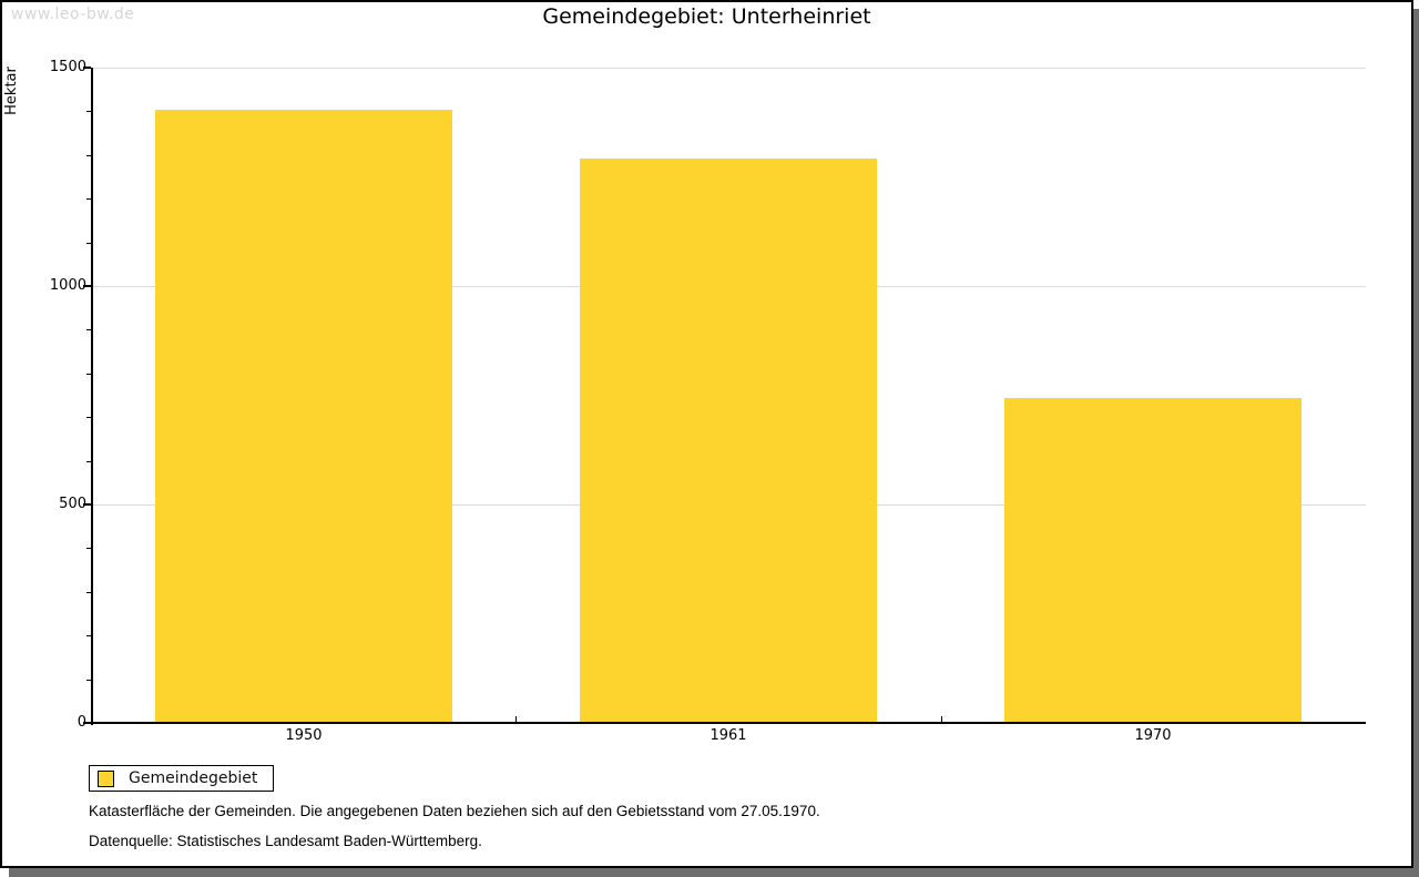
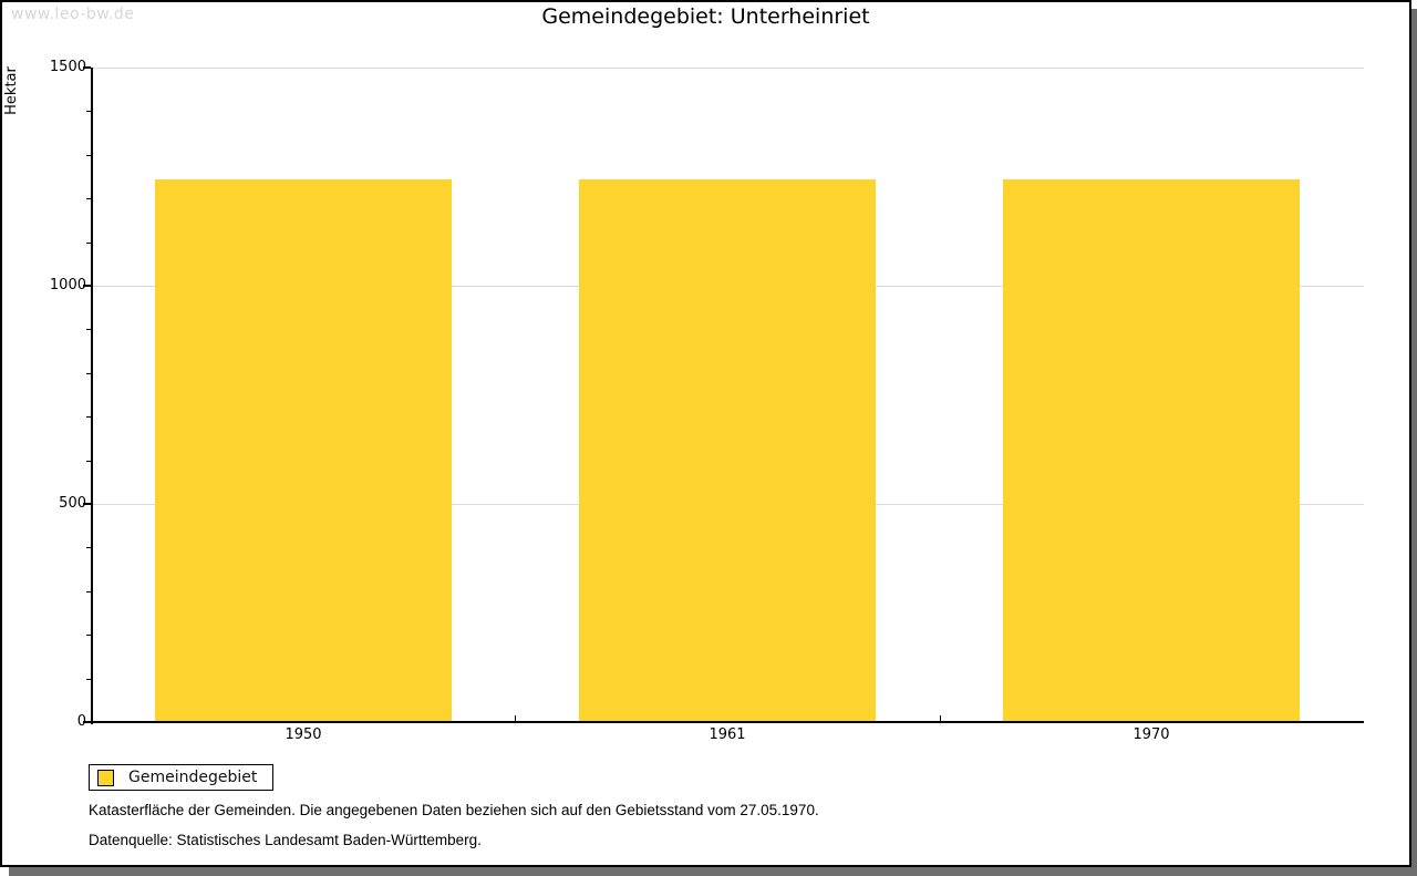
1950: 1400 -> 1240
1961: 1290 -> 1240
1970: 740 -> 1240
